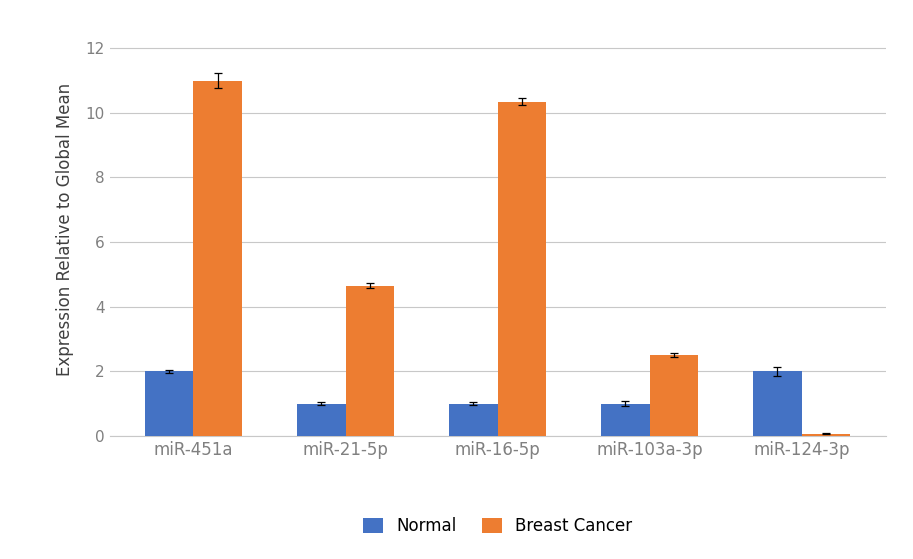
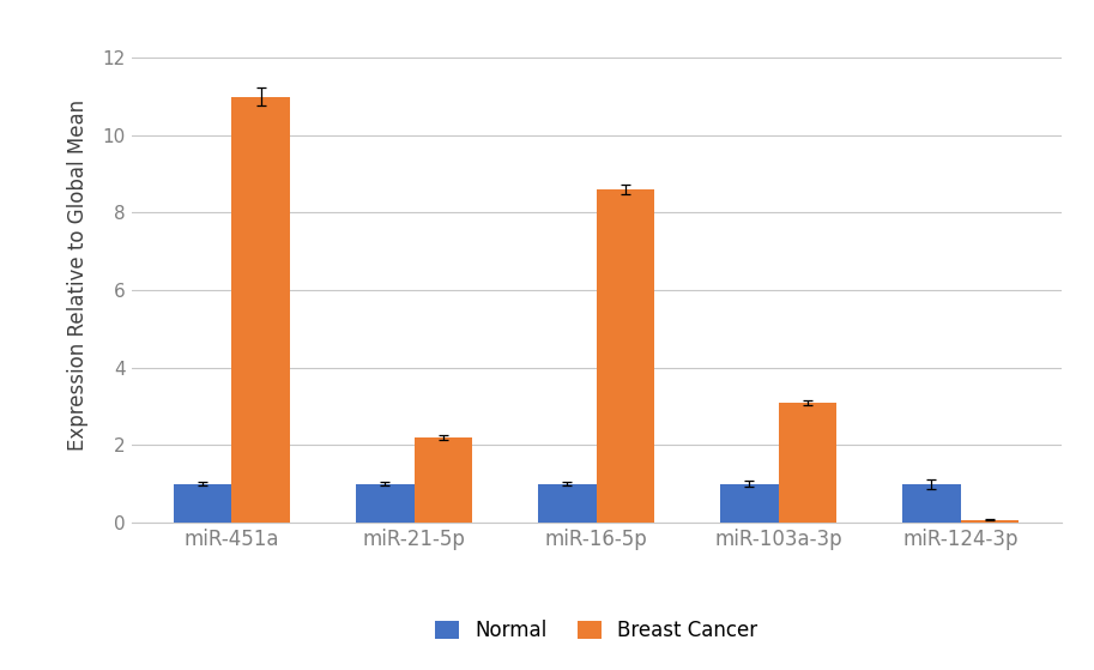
Normal/miR-451a: 2 -> 1
Breast Cancer/miR-21-5p: 4.65 -> 2.20
Breast Cancer/miR-16-5p: 10.35 -> 8.60
Breast Cancer/miR-103a-3p: 2.50 -> 3.10
Normal/miR-124-3p: 2 -> 1
